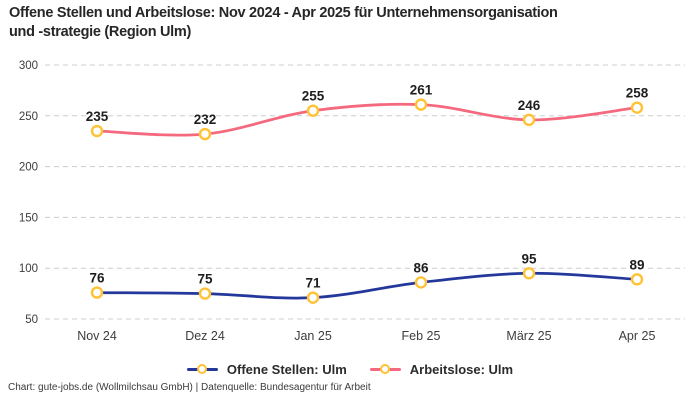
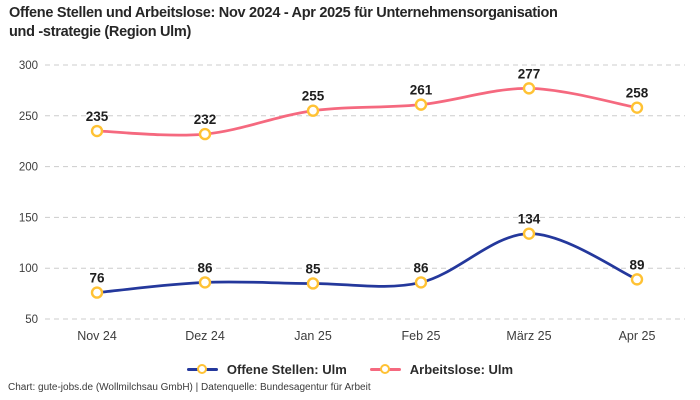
Offene Stellen: Ulm/Dez 24: 75 -> 86
Offene Stellen: Ulm/Jan 25: 71 -> 85
Offene Stellen: Ulm/März 25: 95 -> 134
Arbeitslose: Ulm/März 25: 246 -> 277
